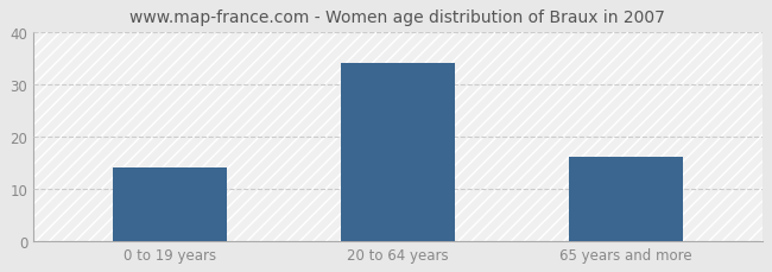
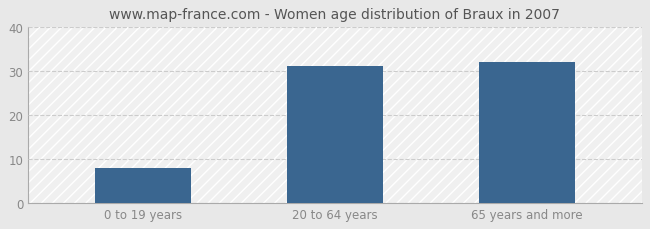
0 to 19 years: 14 -> 8
20 to 64 years: 34 -> 31
65 years and more: 16 -> 32
